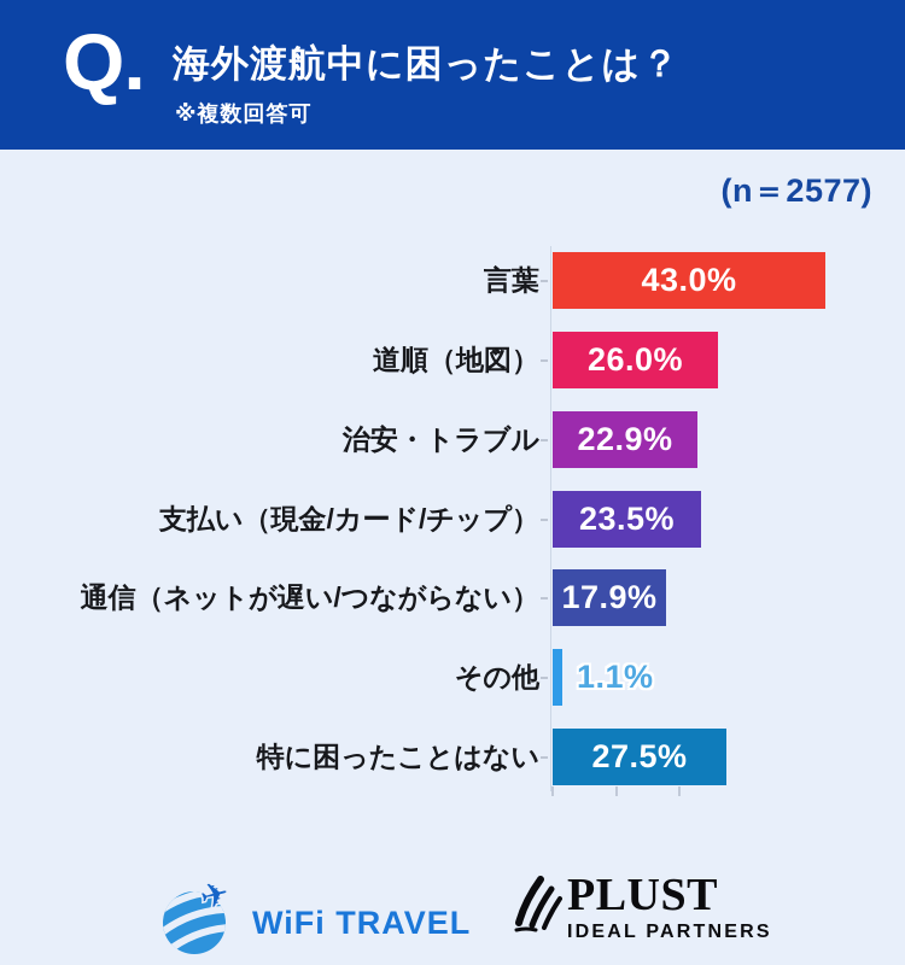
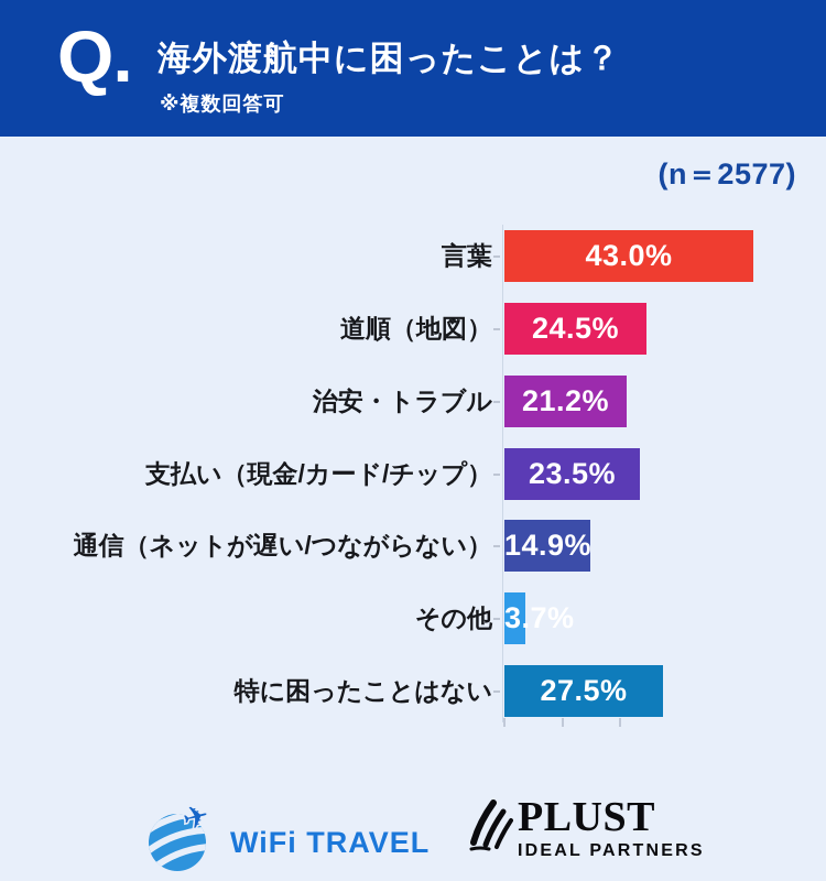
道順（地図）: 26.0% -> 24.5%
治安・トラブル: 22.9% -> 21.2%
通信（ネットが遅い/つながらない）: 17.9% -> 14.9%
その他: 1.1% -> 3.7%
